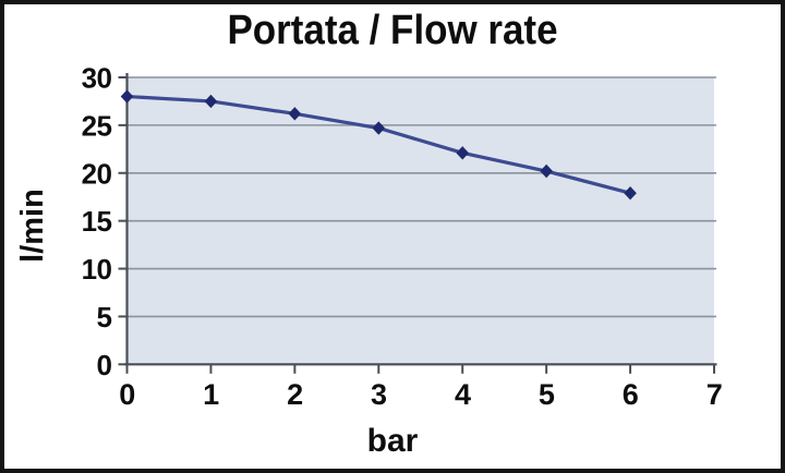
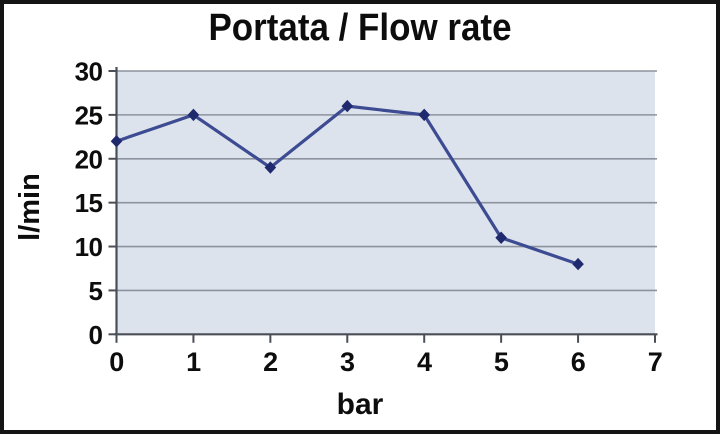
0: 28 -> 22
1: 28 -> 25
2: 26 -> 19
3: 25 -> 26
4: 22 -> 25
5: 20 -> 11
6: 18 -> 8
